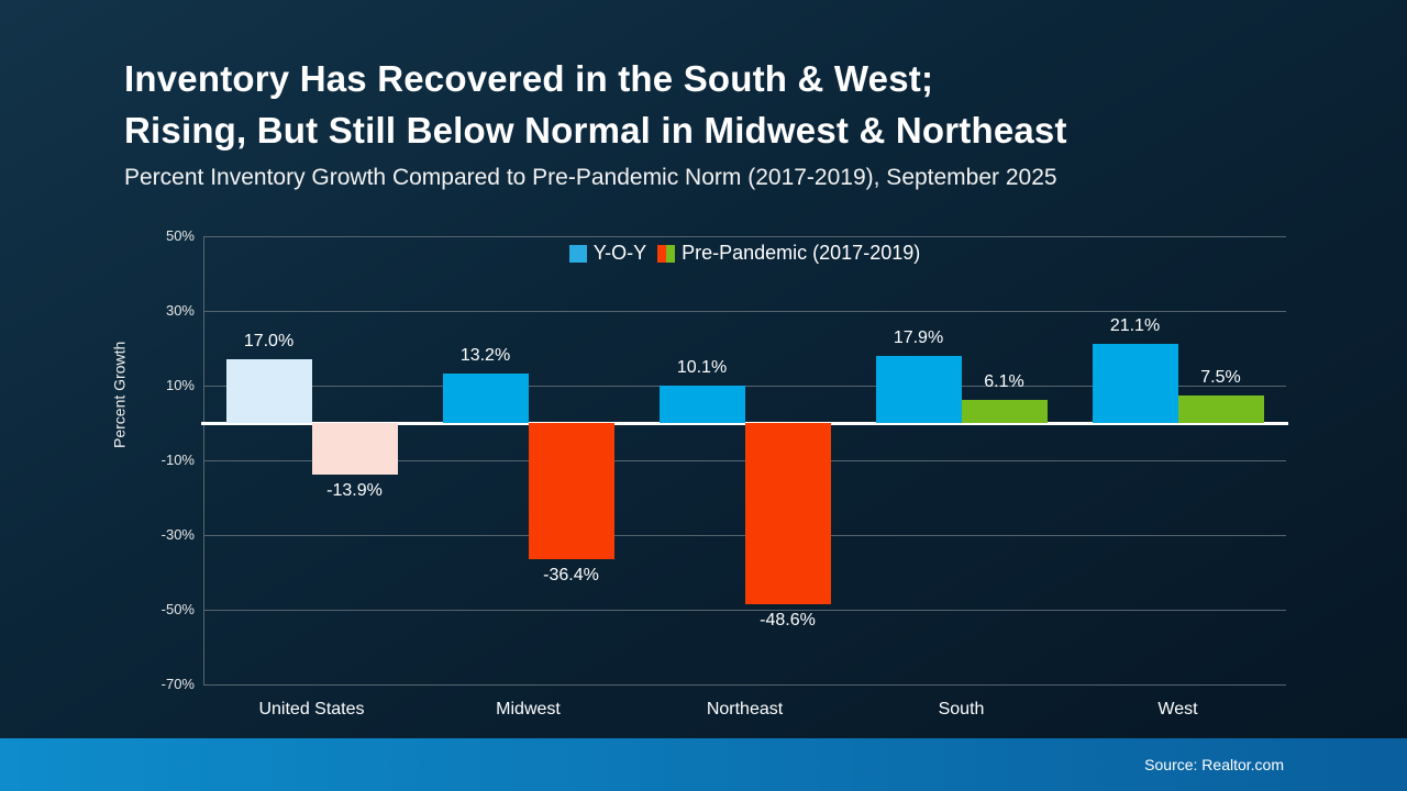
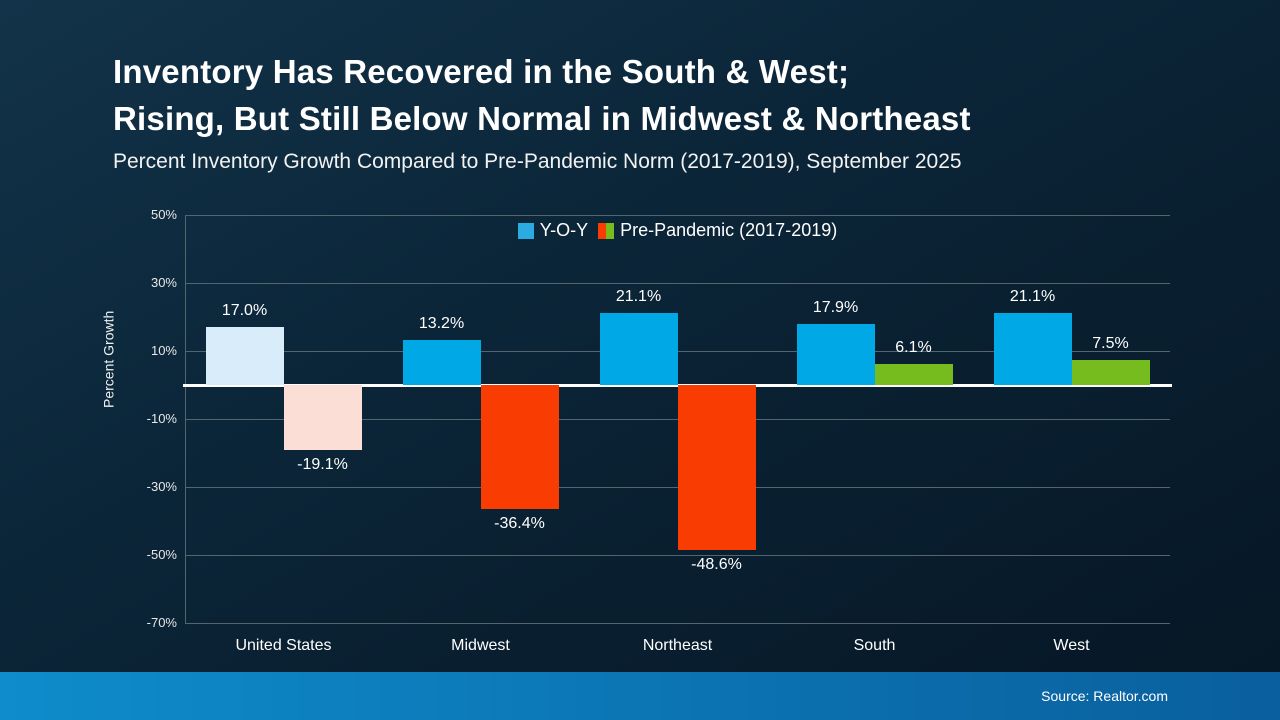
Pre-Pandemic (2017-2019)/United States: -13.9% -> -19.1%
Y-O-Y/Northeast: 10.1% -> 21.1%
